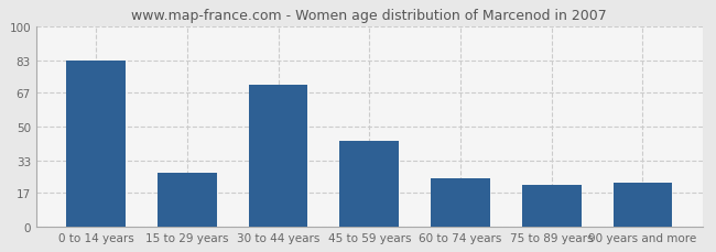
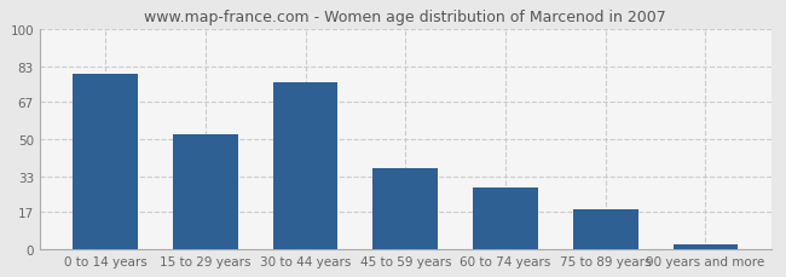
0 to 14 years: 83 -> 80
15 to 29 years: 27 -> 52
30 to 44 years: 71 -> 76
45 to 59 years: 43 -> 37
60 to 74 years: 24 -> 28
75 to 89 years: 21 -> 18
90 years and more: 22 -> 2
